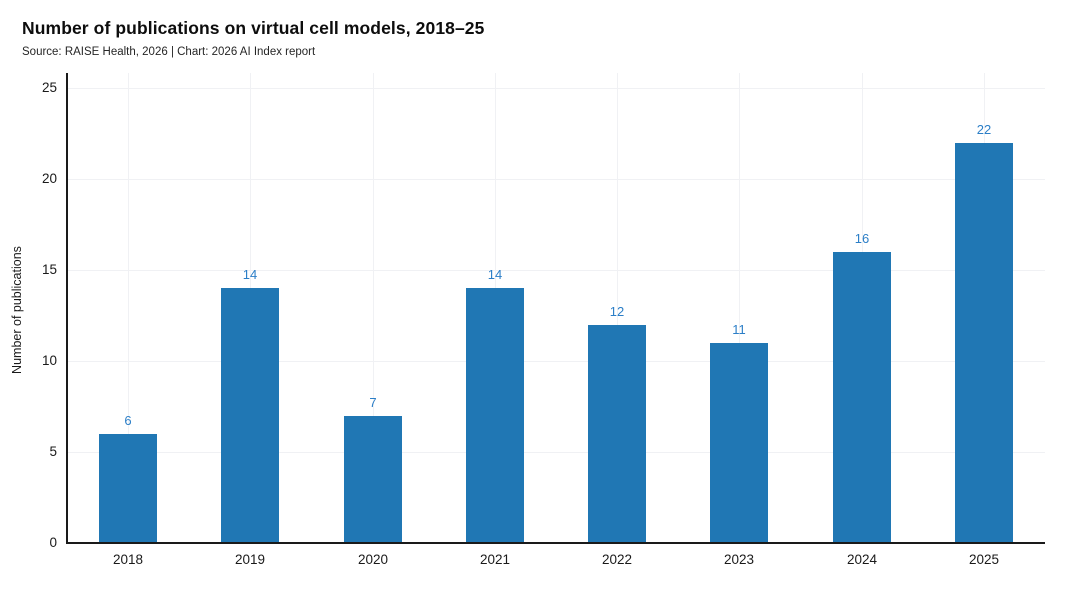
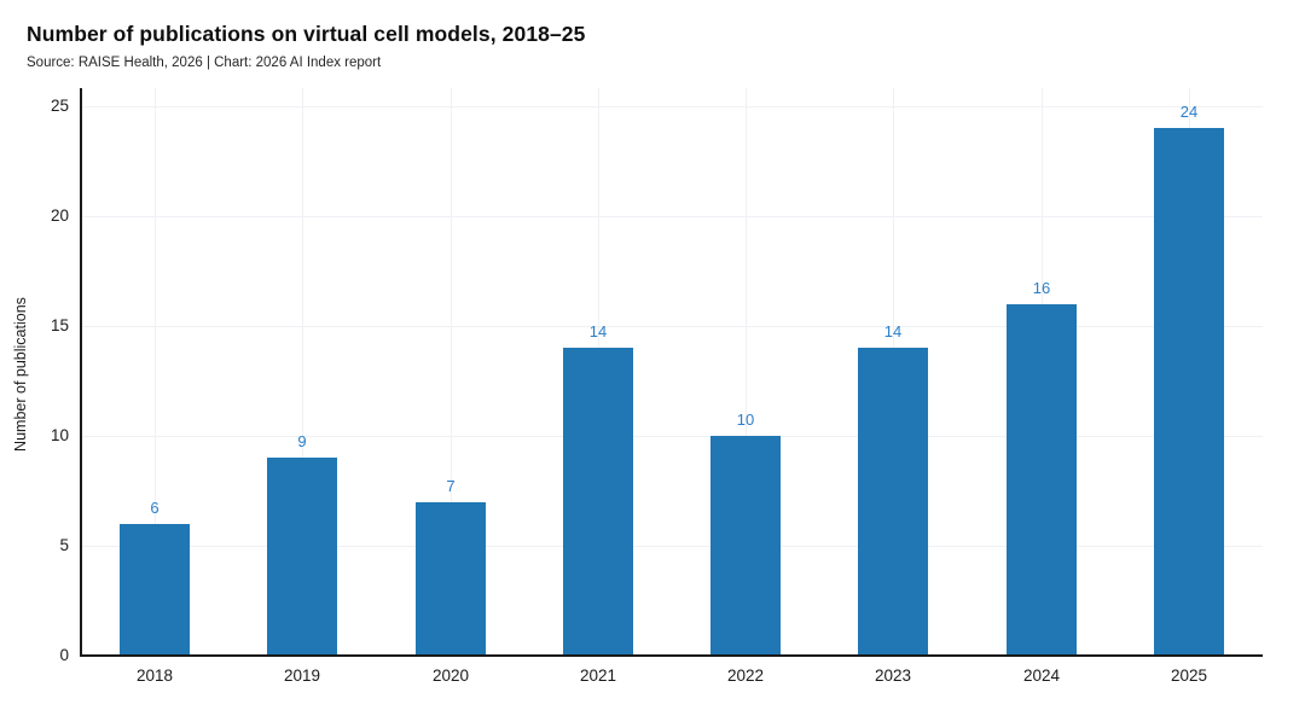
2019: 14 -> 9
2022: 12 -> 10
2023: 11 -> 14
2025: 22 -> 24
